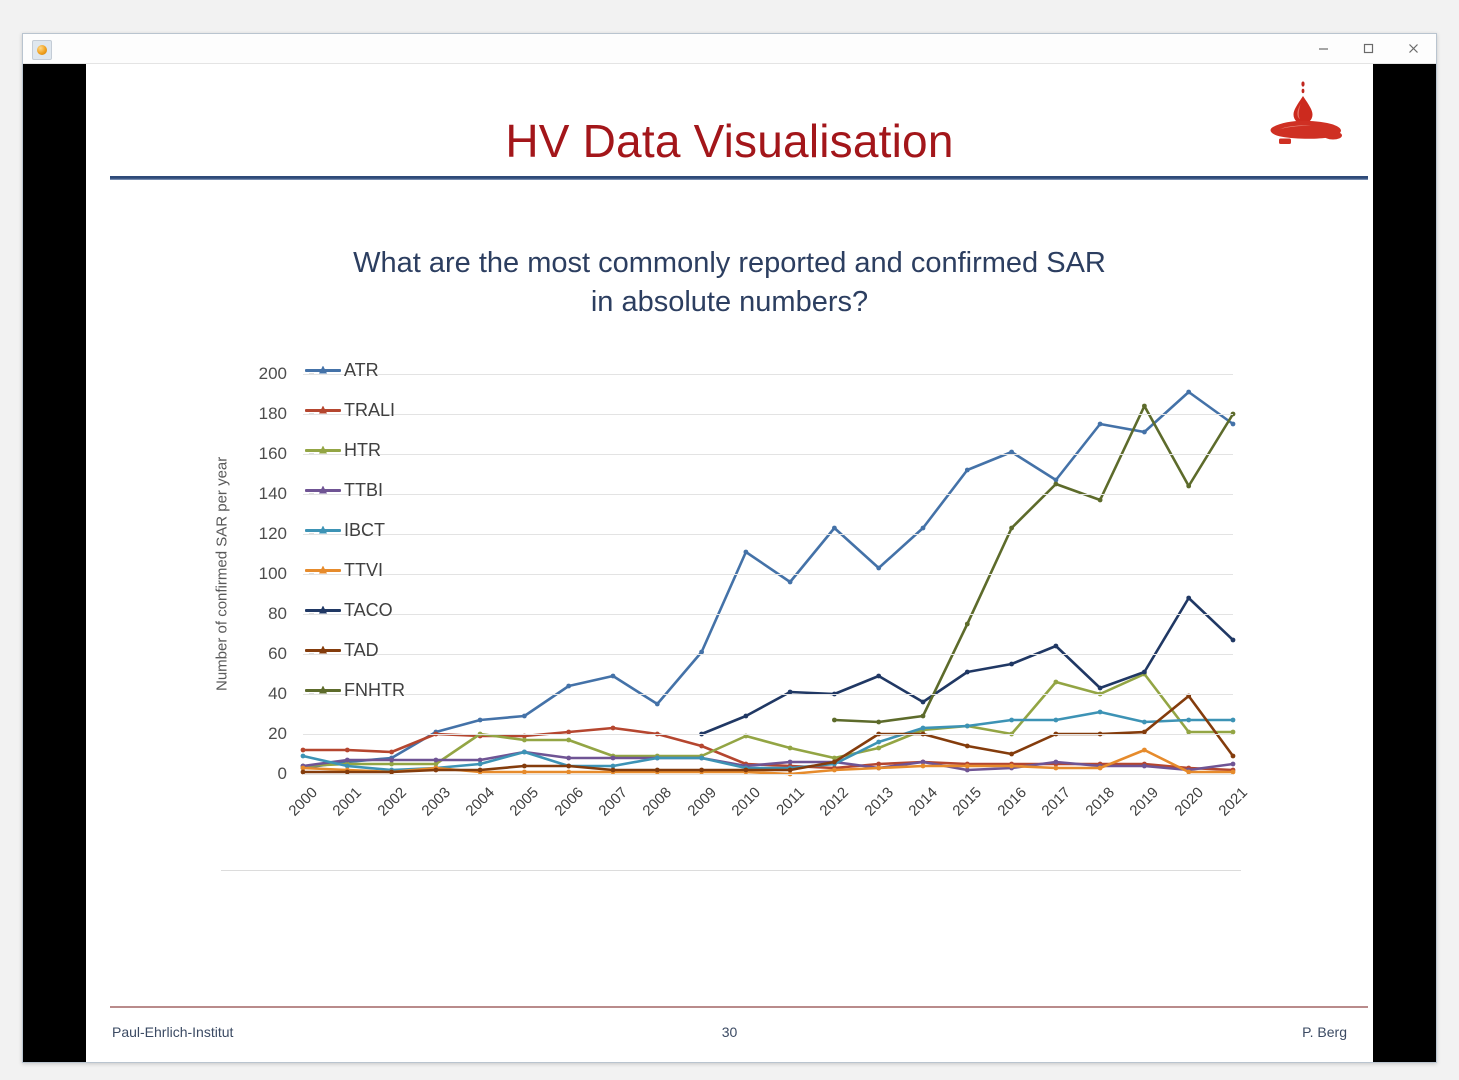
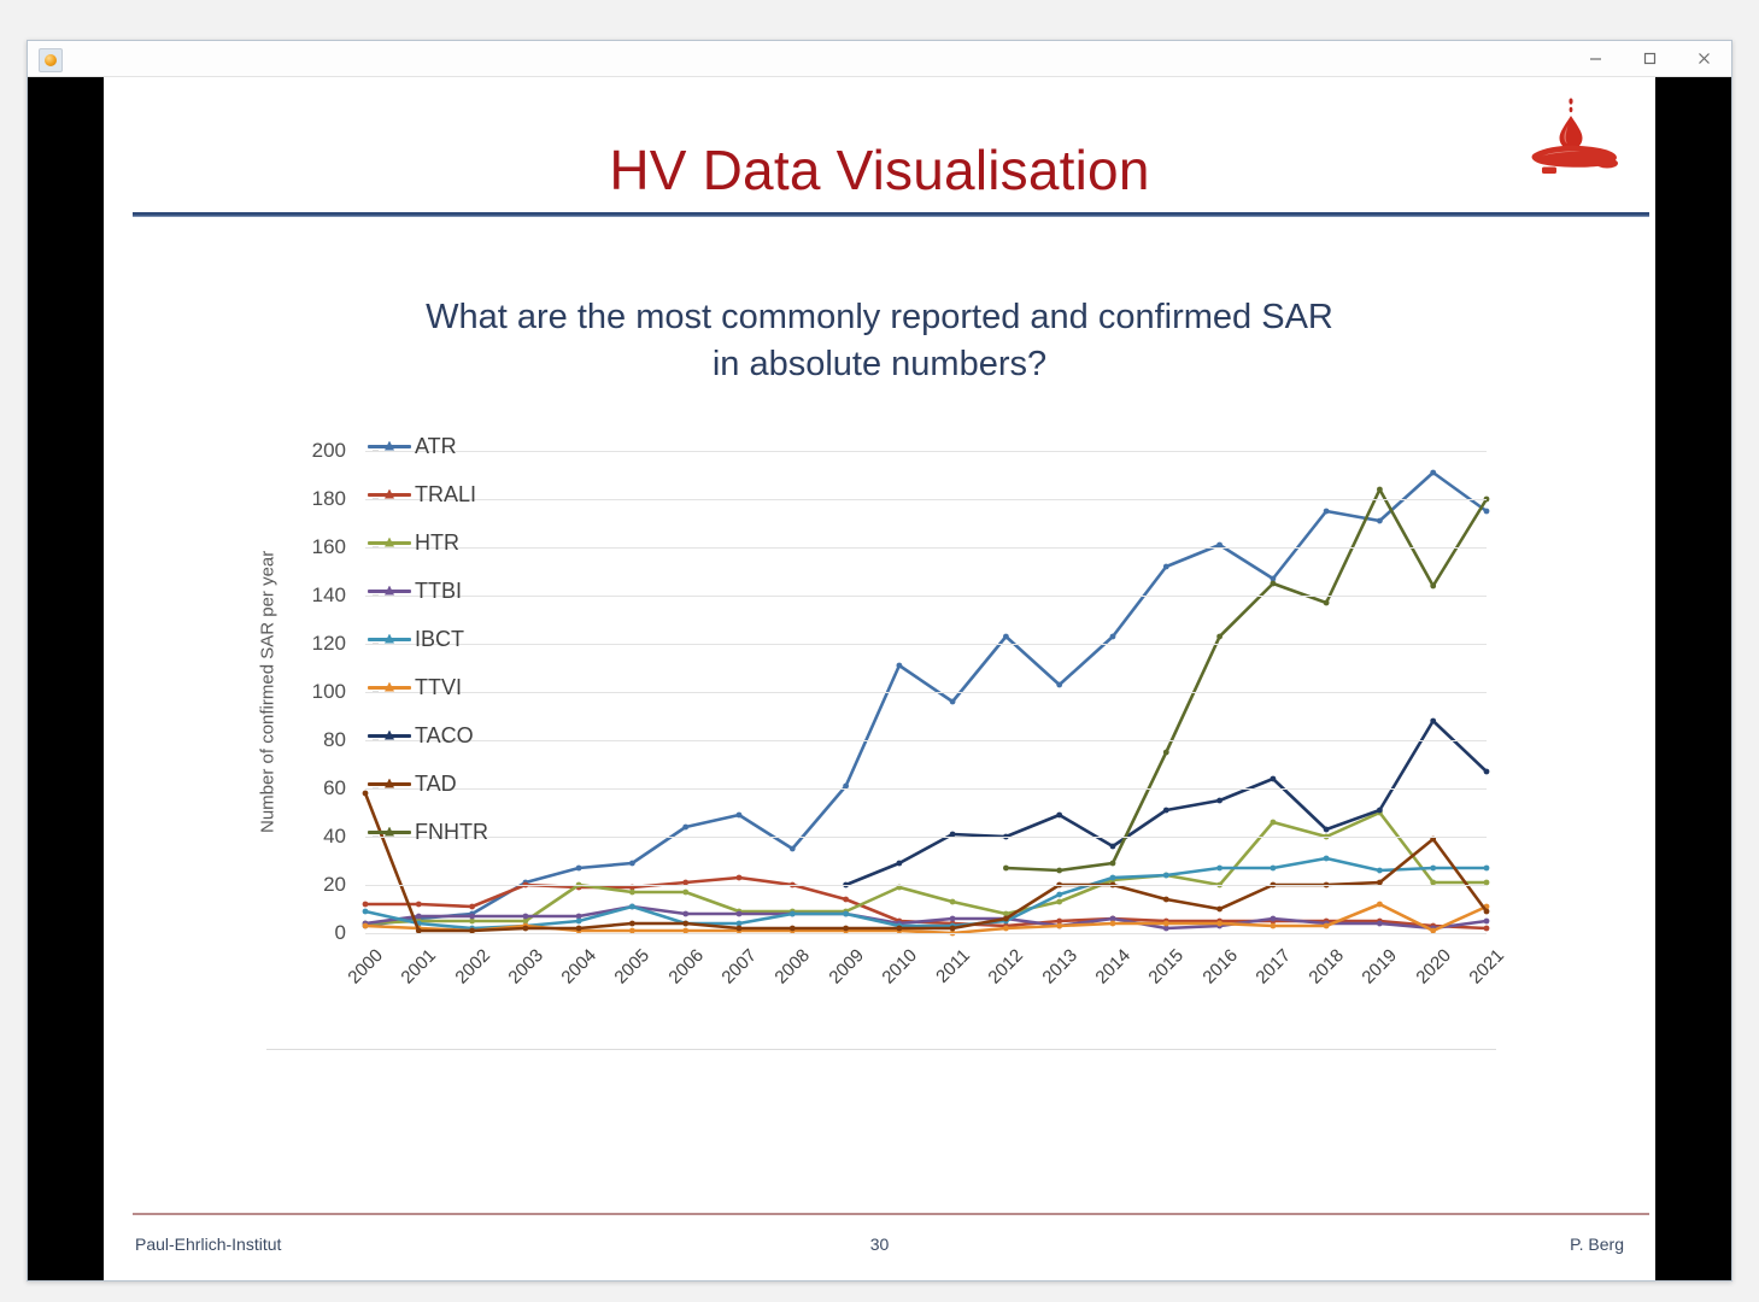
TAD/2000: 1 -> 58
TTVI/2021: 1 -> 11
